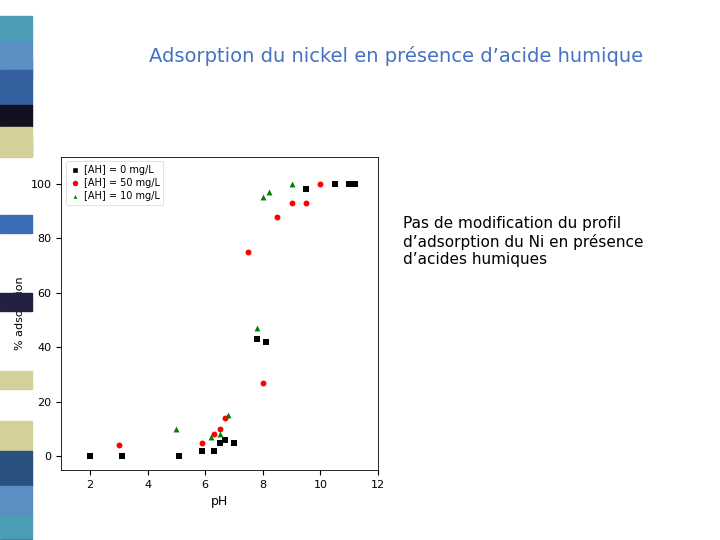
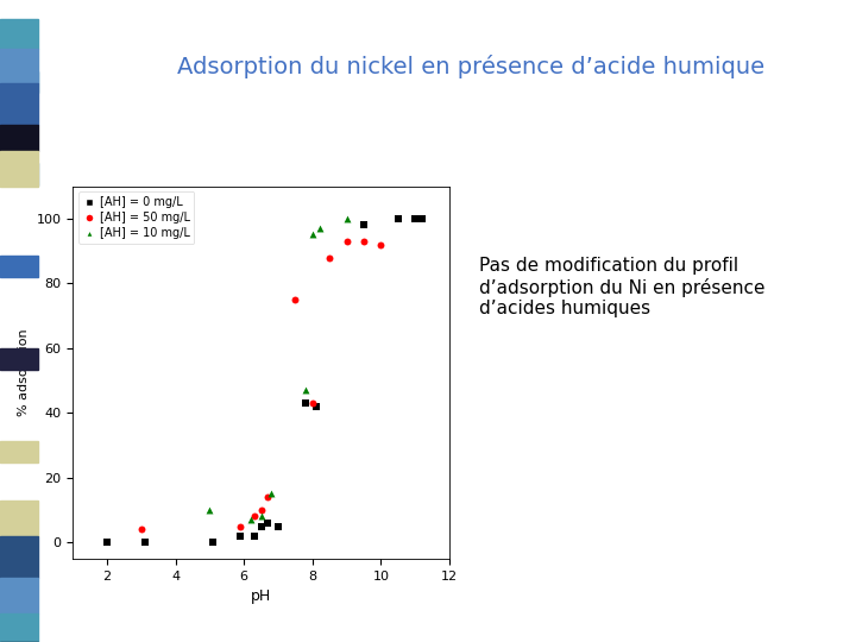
[AH] = 50 mg/L/8: 27 -> 43
[AH] = 50 mg/L/10: 100 -> 92
